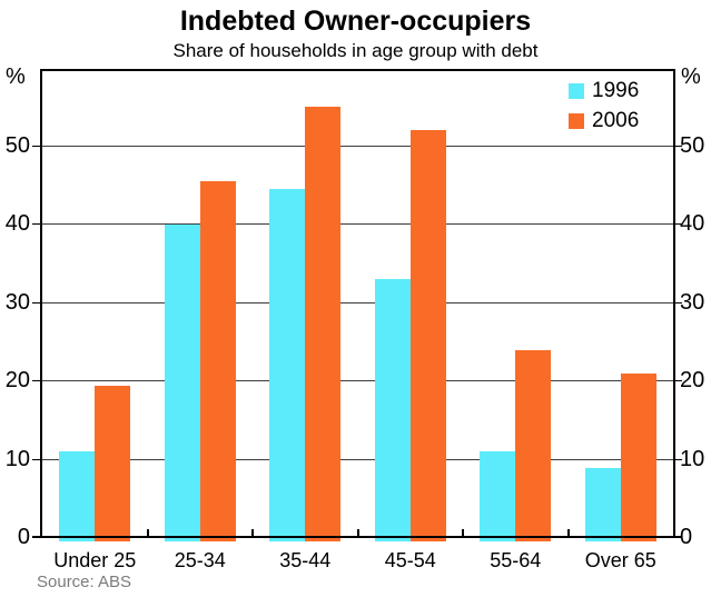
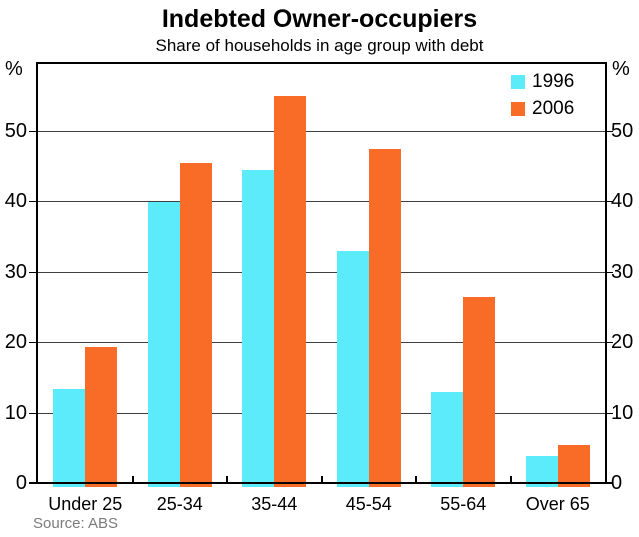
1996/Under 25: 11 -> 14
2006/45-54: 52 -> 48
1996/55-64: 11 -> 13
2006/55-64: 24 -> 26
1996/Over 65: 9 -> 4
2006/Over 65: 21 -> 6
